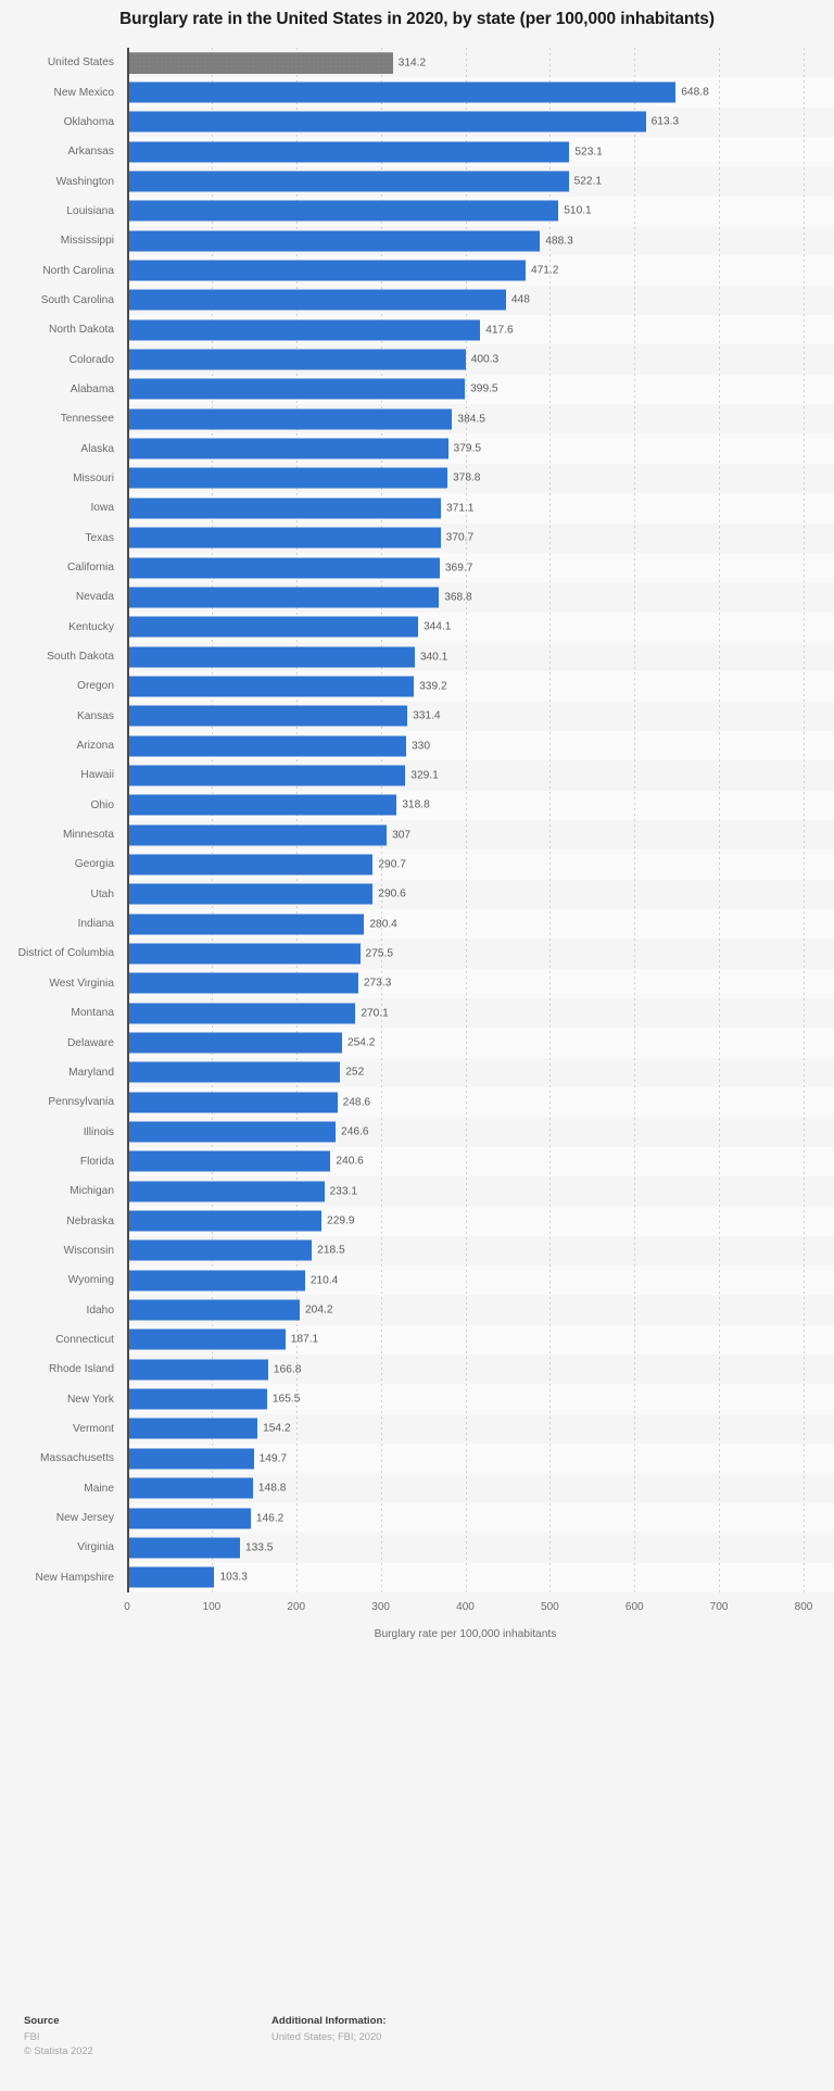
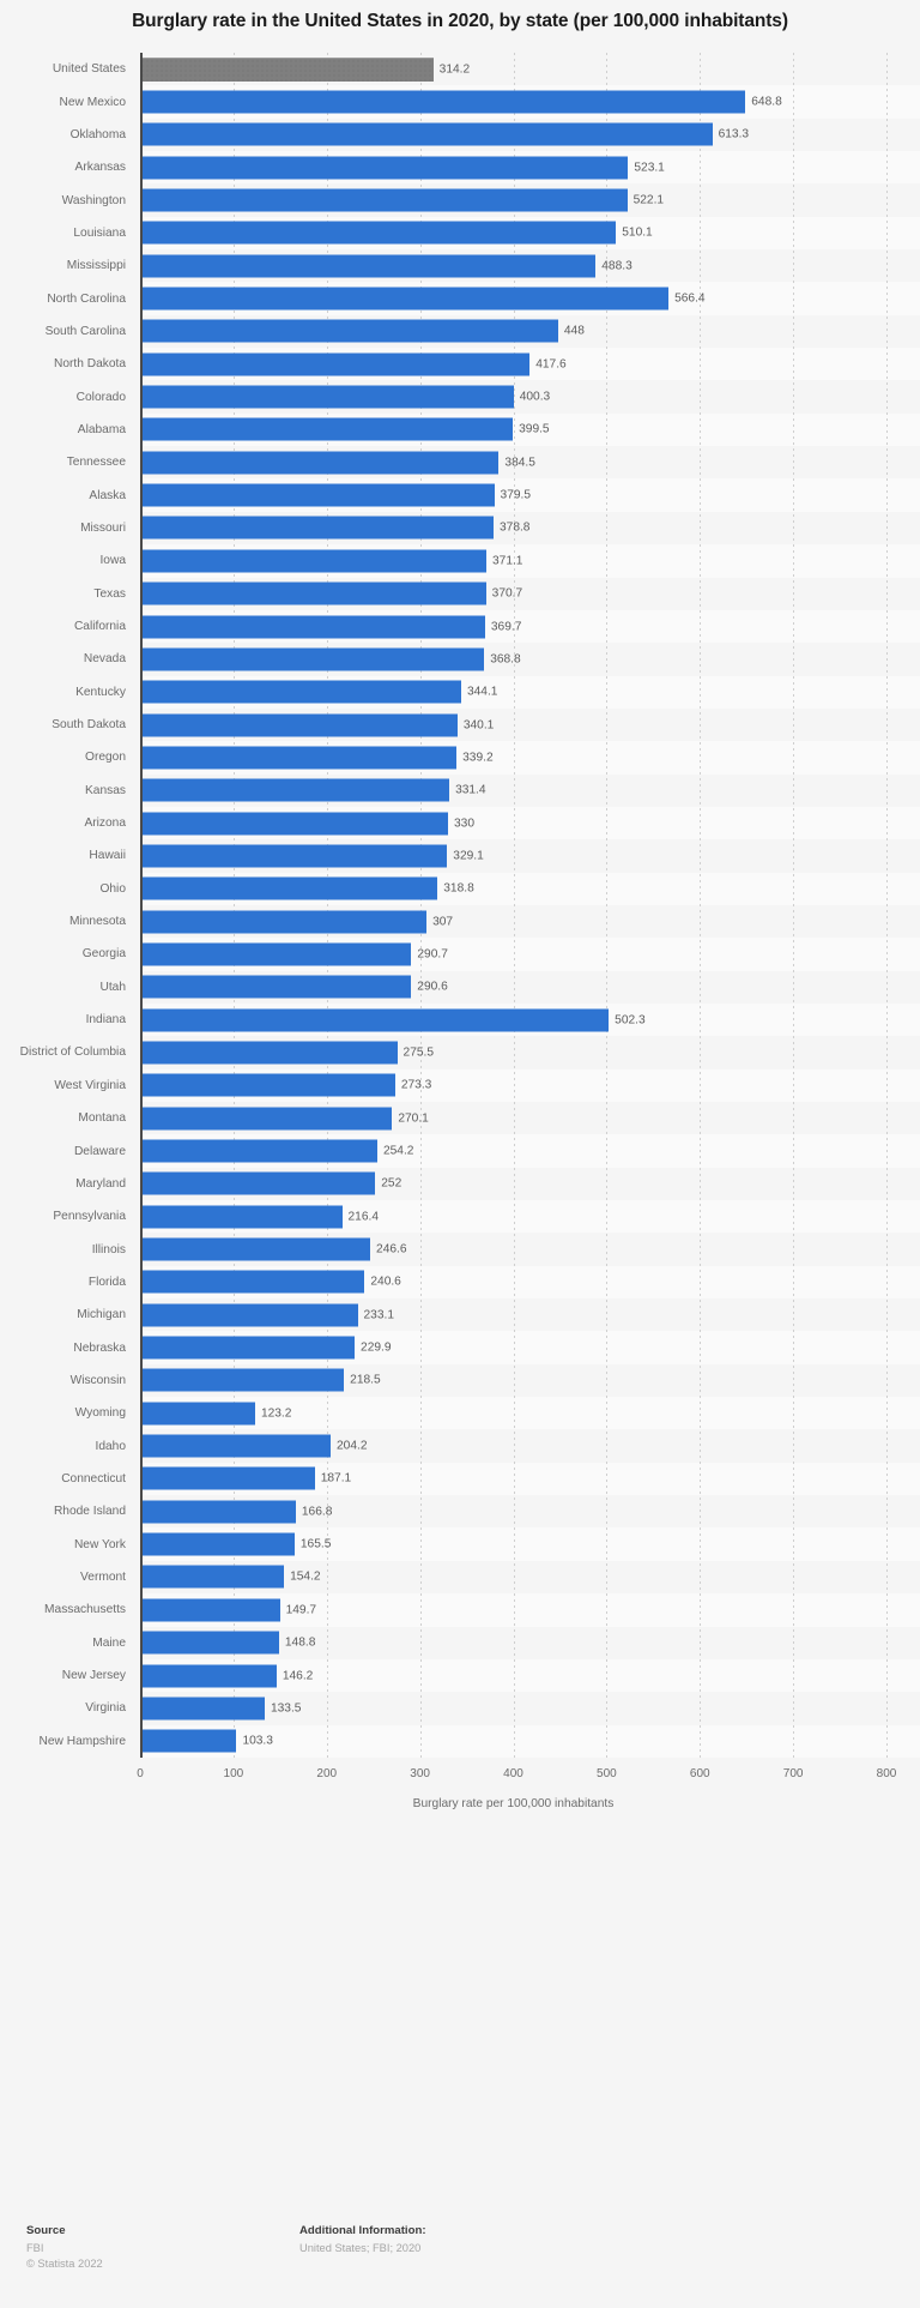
North Carolina: 471.2 -> 566.4
Indiana: 280.4 -> 502.3
Pennsylvania: 248.6 -> 216.4
Wyoming: 210.4 -> 123.2
